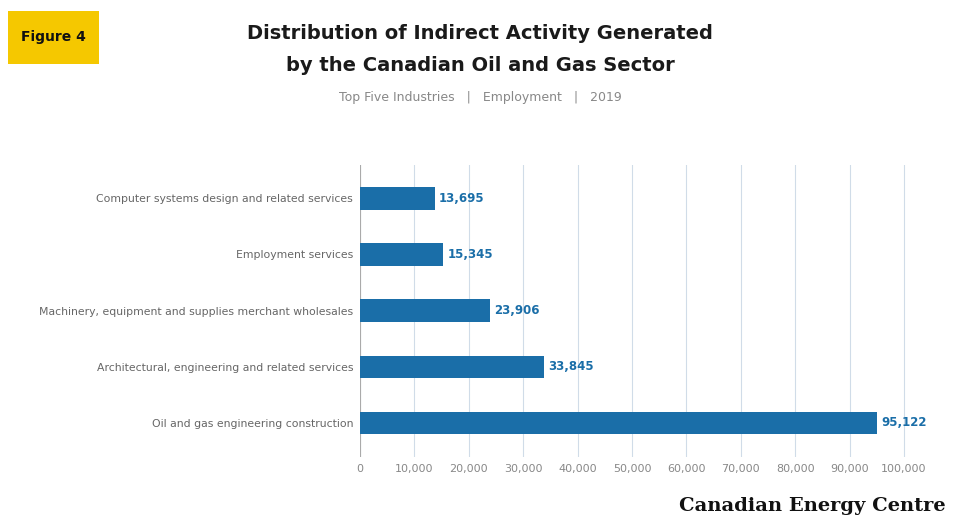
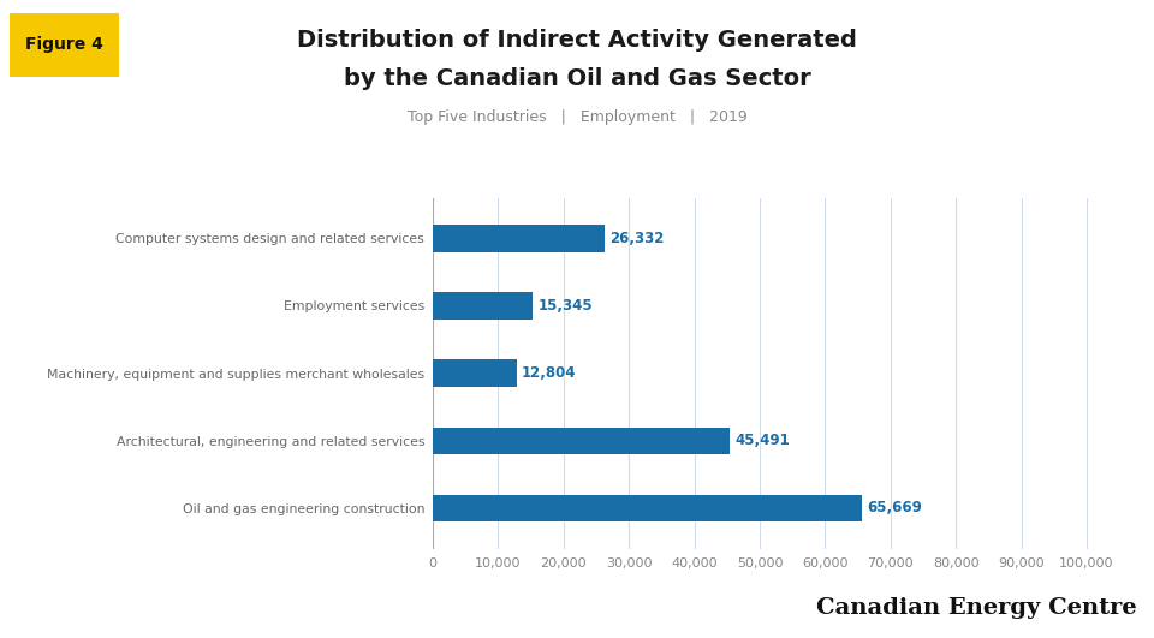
Computer systems design and related services: 13,695 -> 26,332
Machinery, equipment and supplies merchant wholesales: 23,906 -> 12,804
Architectural, engineering and related services: 33,845 -> 45,491
Oil and gas engineering construction: 95,122 -> 65,669
